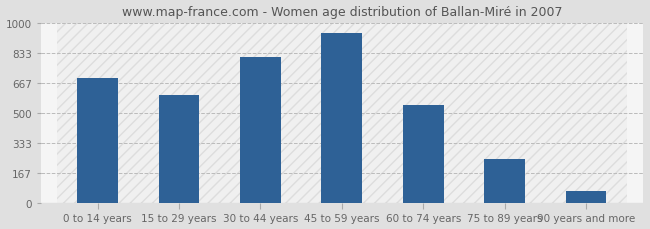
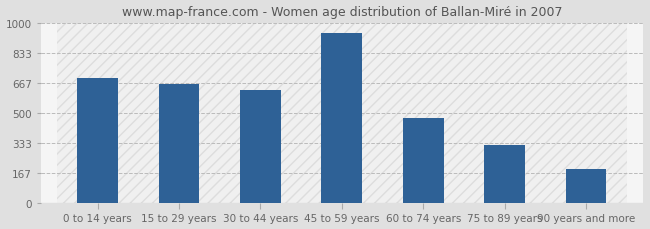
15 to 29 years: 600 -> 660
30 to 44 years: 810 -> 630
60 to 74 years: 540 -> 470
75 to 89 years: 240 -> 320
90 years and more: 70 -> 190
